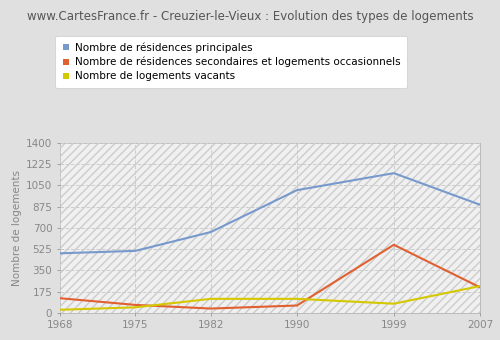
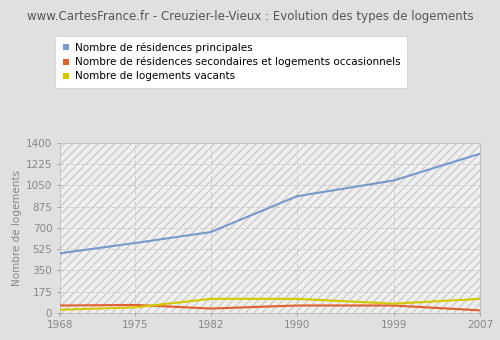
Nombre de résidences secondaires et logements occasionnels/1968: 120 -> 60
Nombre de résidences principales/1975: 510 -> 580
Nombre de résidences principales/1990: 1010 -> 960
Nombre de résidences principales/1999: 1150 -> 1090
Nombre de résidences secondaires et logements occasionnels/1999: 560 -> 60
Nombre de résidences principales/2007: 890 -> 1310
Nombre de résidences secondaires et logements occasionnels/2007: 210 -> 20
Nombre de logements vacants/2007: 220 -> 120
